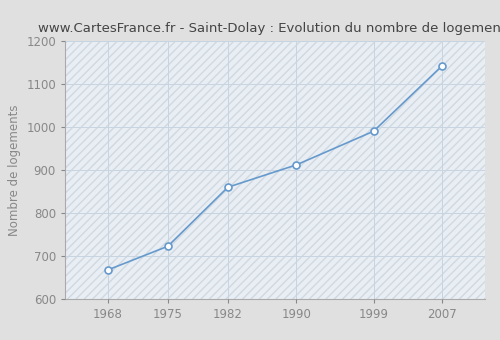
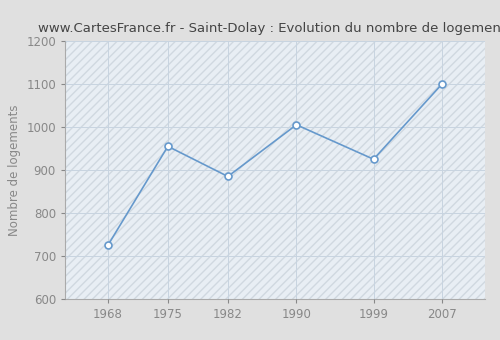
1968: 668 -> 725
1975: 723 -> 955
1982: 860 -> 885
1990: 912 -> 1005
1999: 990 -> 925
2007: 1142 -> 1100
